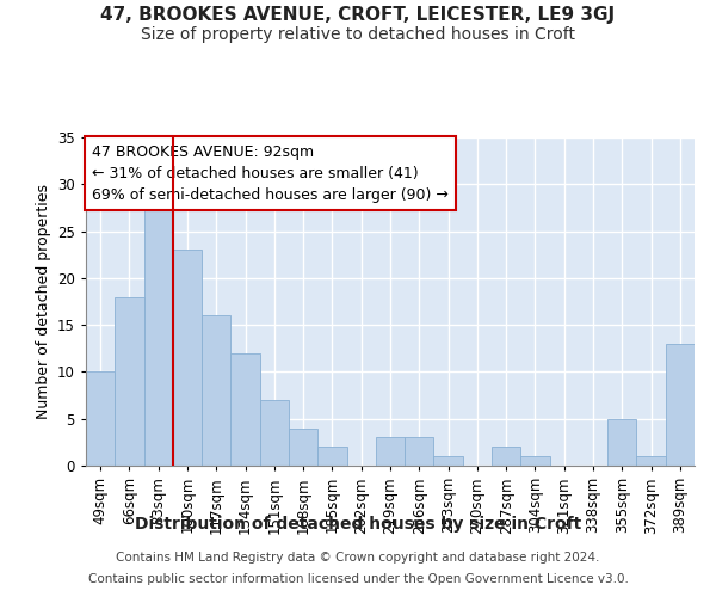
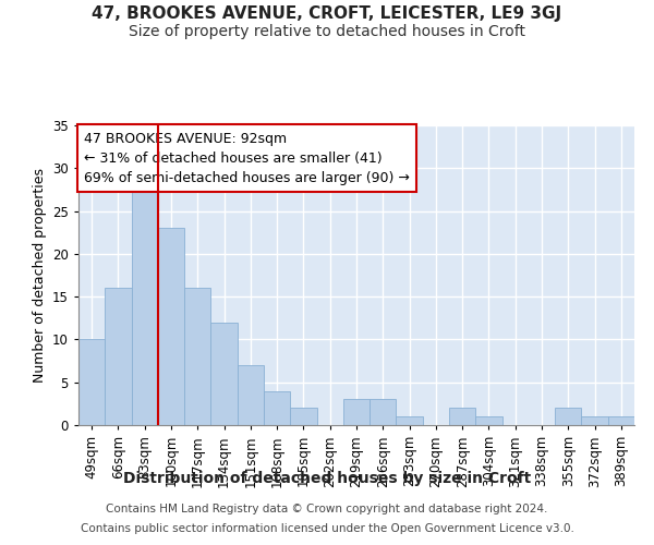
66sqm: 18 -> 16
355sqm: 5 -> 2
389sqm: 13 -> 1
